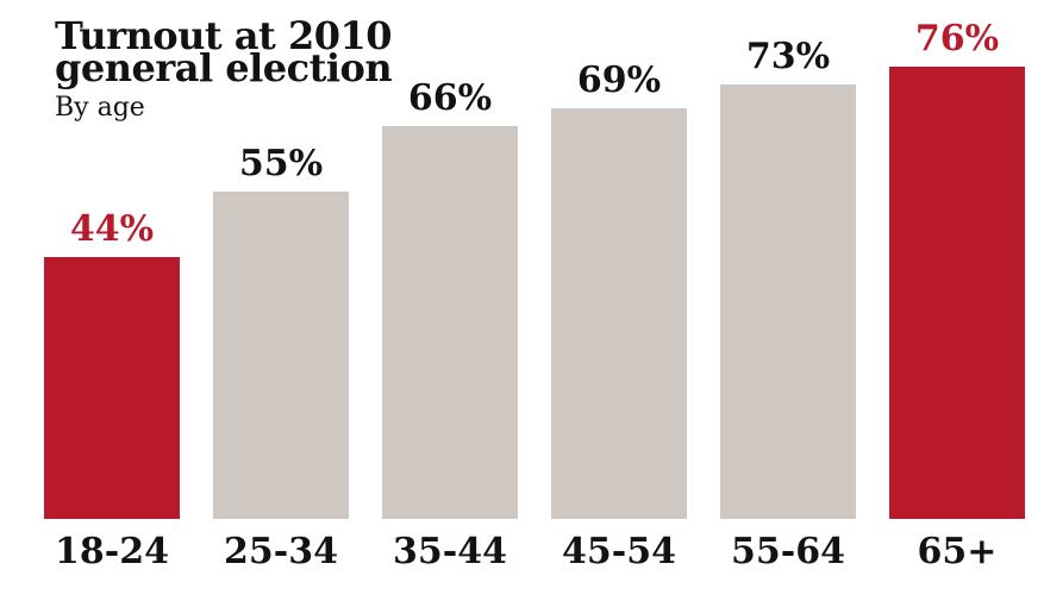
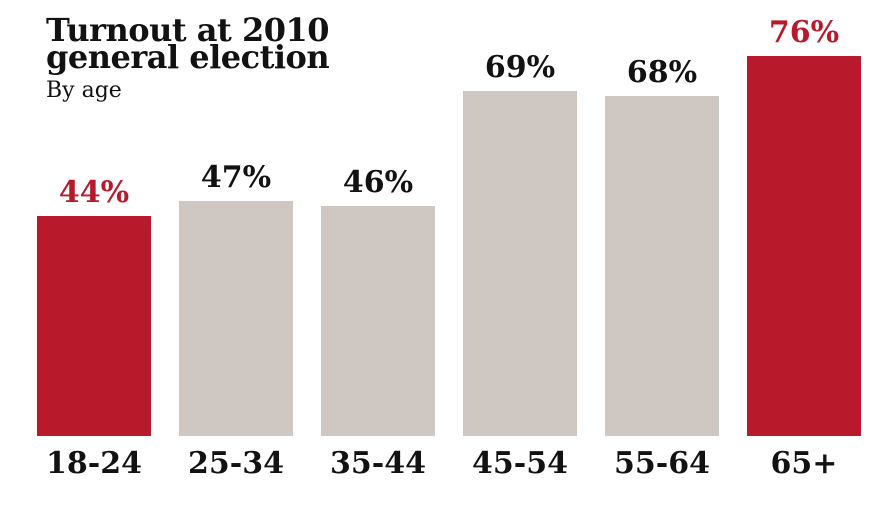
25-34: 55% -> 47%
35-44: 66% -> 46%
55-64: 73% -> 68%
